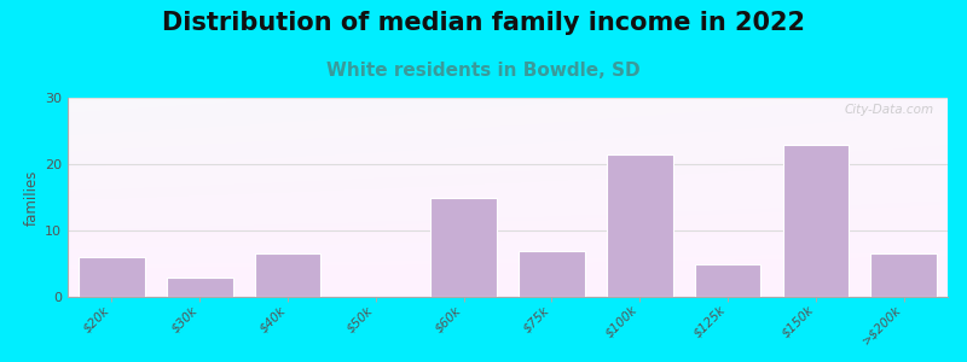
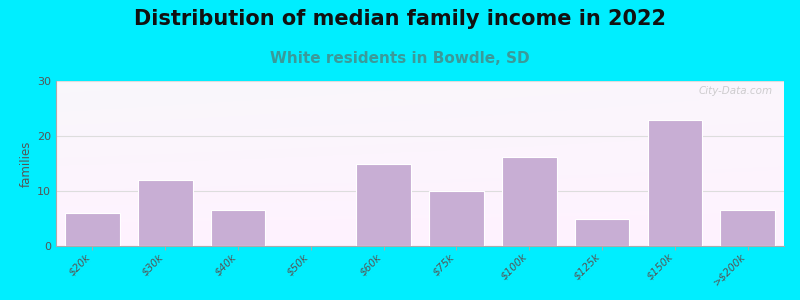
$30k: 3.0 -> 12.0
$75k: 7.0 -> 10.0
$100k: 21.5 -> 16.2
